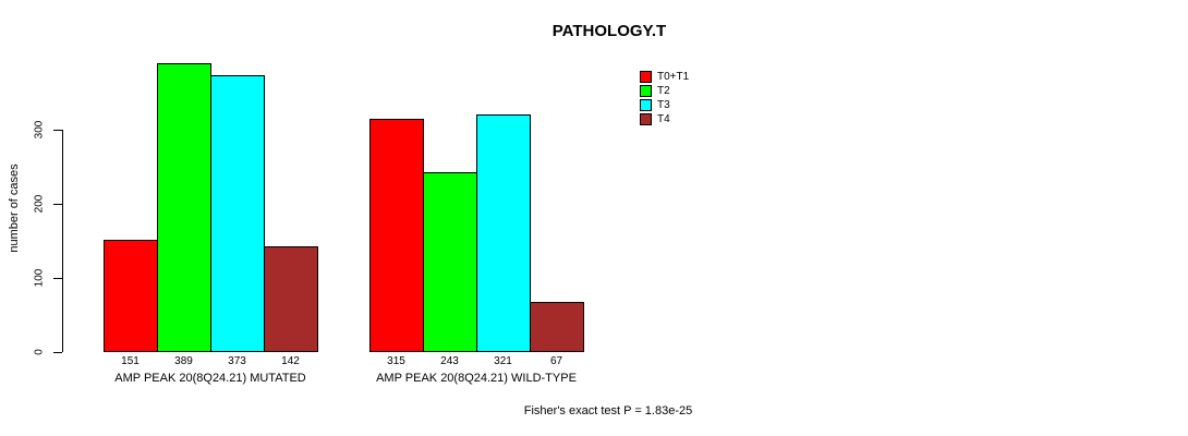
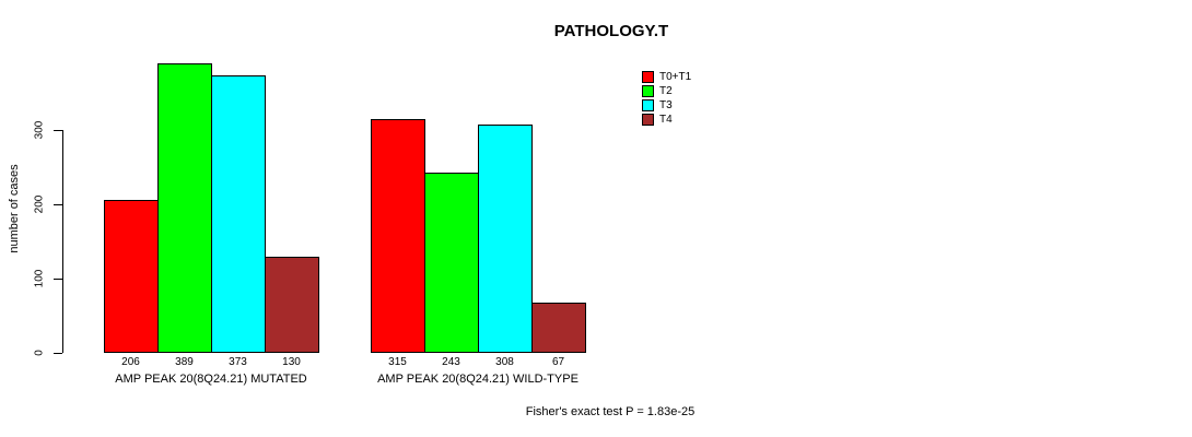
T0+T1/AMP PEAK 20(8Q24.21) MUTATED: 151 -> 206
T4/AMP PEAK 20(8Q24.21) MUTATED: 142 -> 130
T3/AMP PEAK 20(8Q24.21) WILD-TYPE: 321 -> 308
